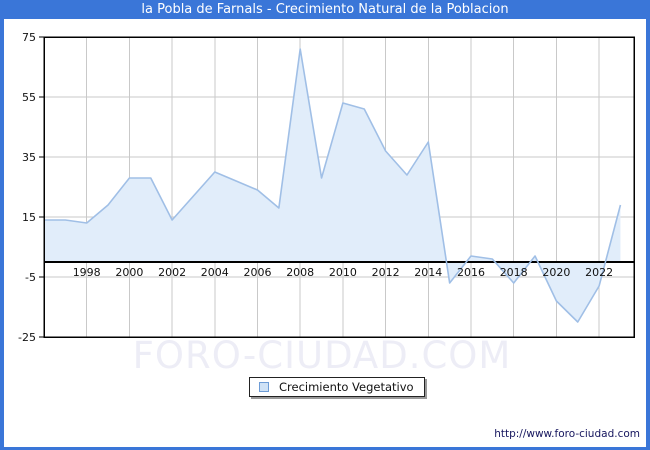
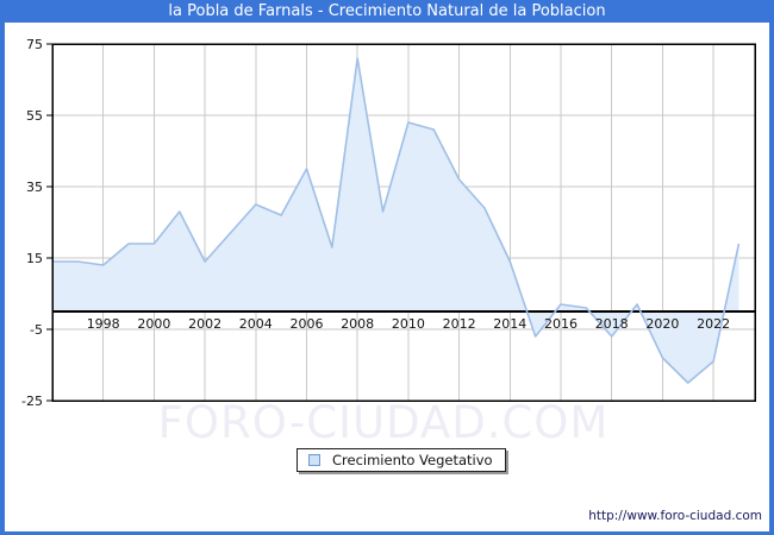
2000: 28 -> 19
2006: 24 -> 40
2014: 40 -> 14
2022: -8 -> -14
